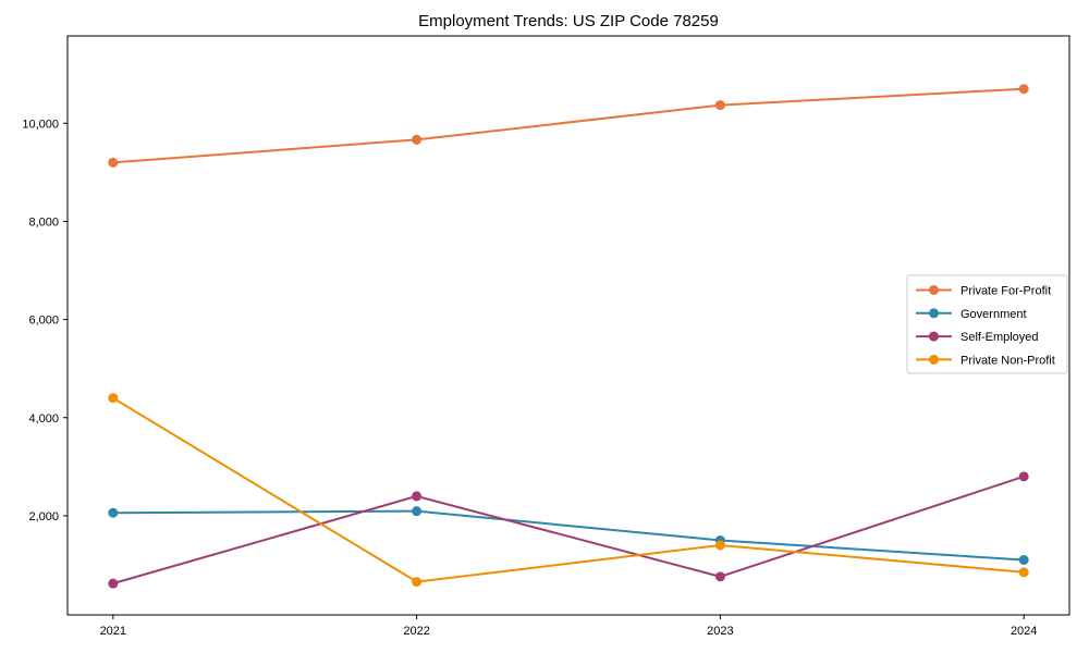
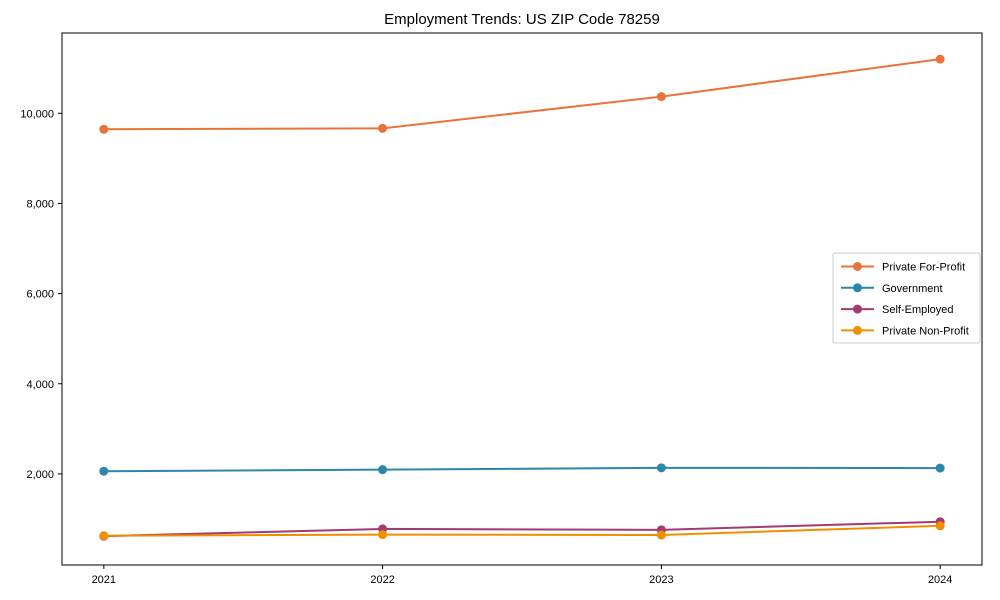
Private For-Profit/2021: 9200 -> 9600
Private Non-Profit/2021: 4400 -> 600
Self-Employed/2022: 2400 -> 800
Government/2023: 1500 -> 2100
Private Non-Profit/2023: 1400 -> 600
Private For-Profit/2024: 10700 -> 11200
Government/2024: 1100 -> 2100
Self-Employed/2024: 2800 -> 900
